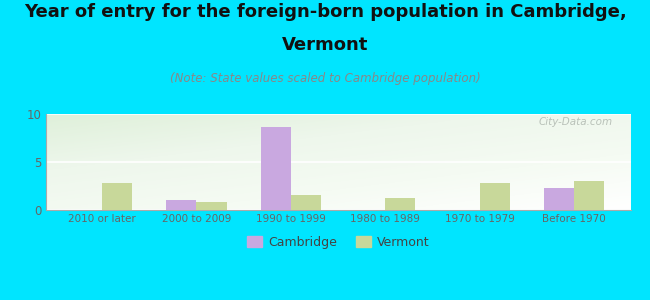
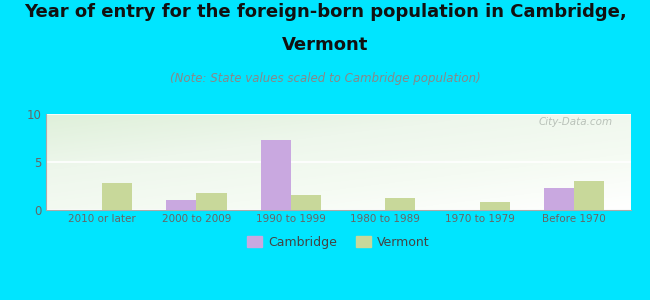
Vermont/2000 to 2009: 0.8 -> 1.8
Cambridge/1990 to 1999: 8.6 -> 7.3
Vermont/1970 to 1979: 2.8 -> 0.8
